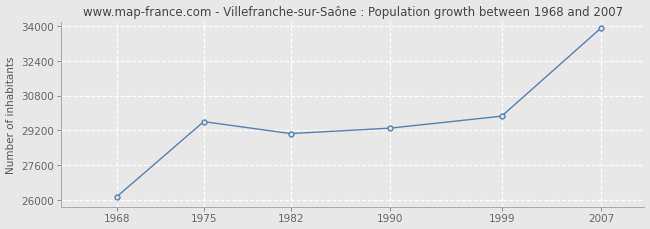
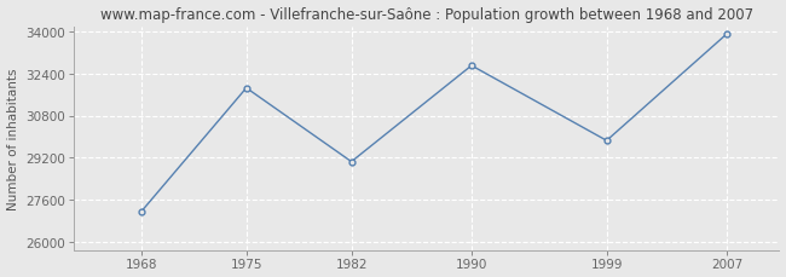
1968: 26150 -> 27150
1975: 29600 -> 31850
1990: 29300 -> 32700
